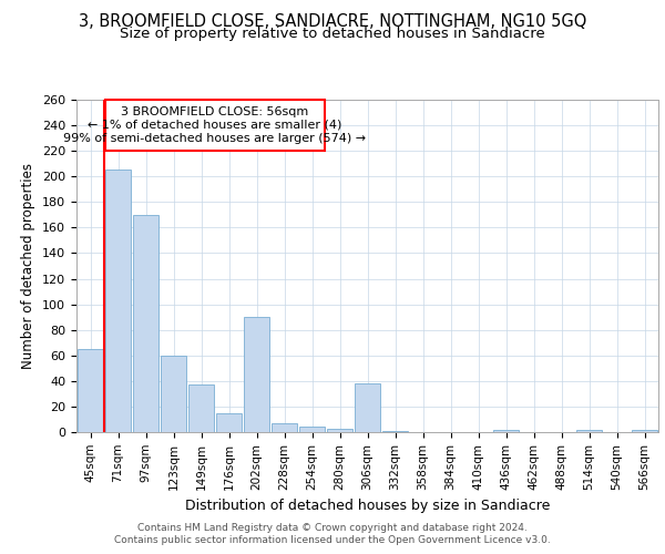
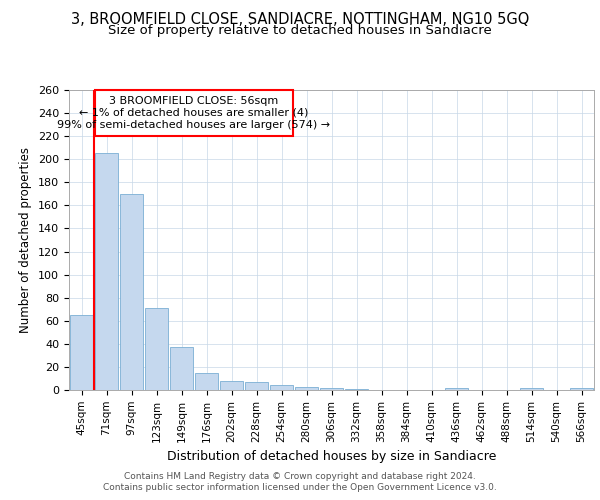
123sqm: 60 -> 71
202sqm: 90 -> 8
306sqm: 38 -> 2
